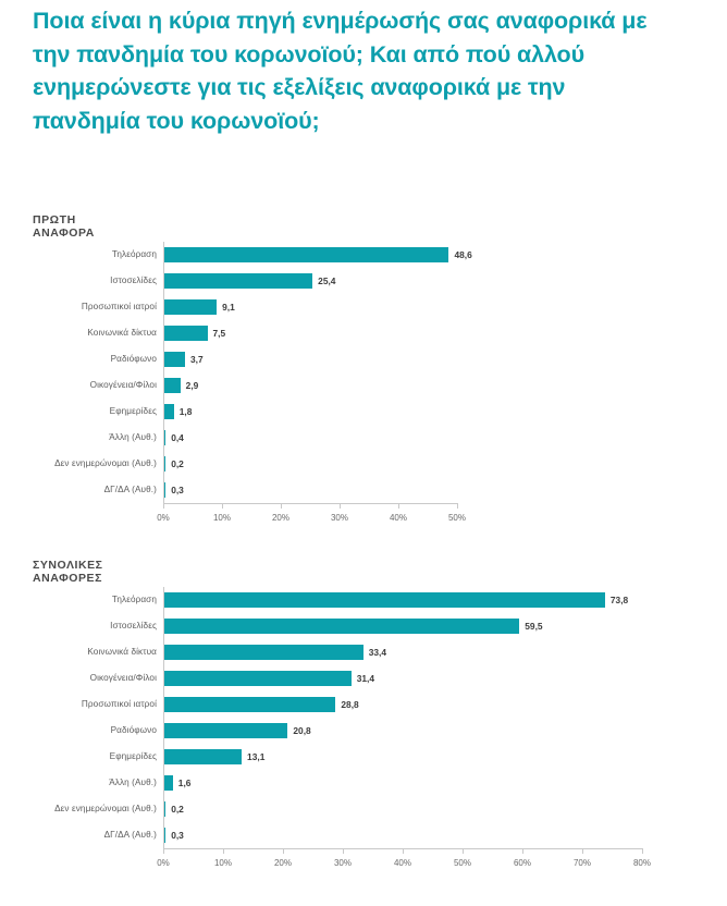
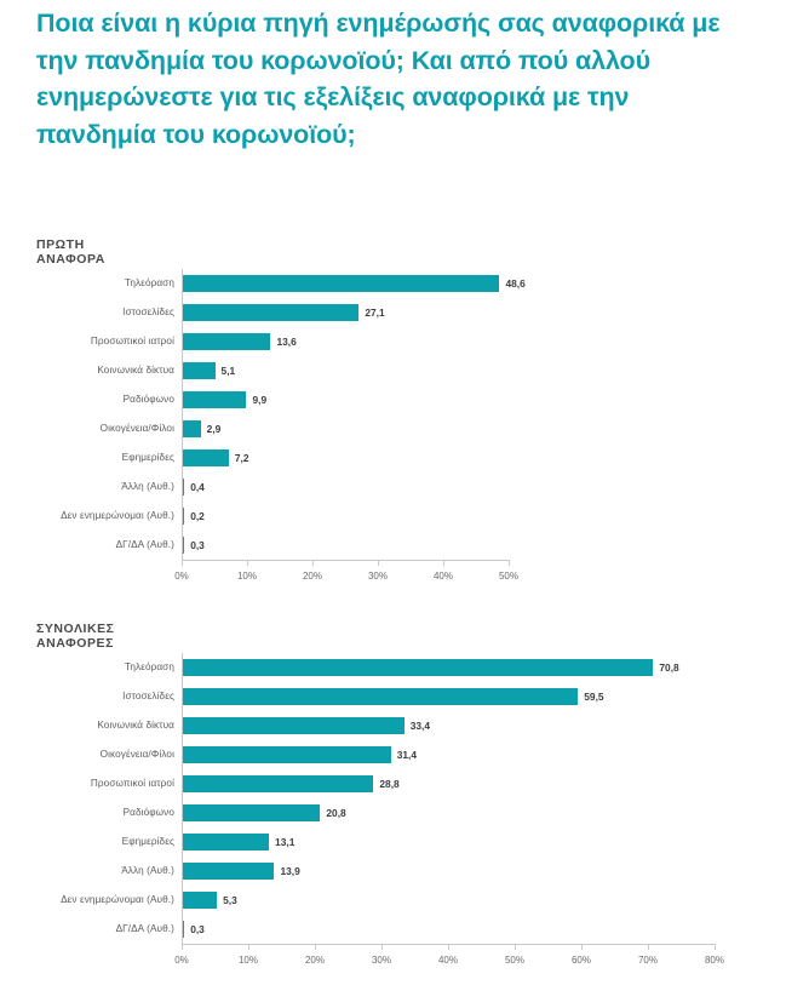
ΠΡΩΤΗ ΑΝΑΦΟΡΑ/Ιστοσελίδες: 25,4 -> 27,1
ΠΡΩΤΗ ΑΝΑΦΟΡΑ/Προσωπικοί ιατροί: 9,1 -> 13,6
ΠΡΩΤΗ ΑΝΑΦΟΡΑ/Κοινωνικά δίκτυα: 7,5 -> 5,1
ΠΡΩΤΗ ΑΝΑΦΟΡΑ/Ραδιόφωνο: 3,7 -> 9,9
ΠΡΩΤΗ ΑΝΑΦΟΡΑ/Εφημερίδες: 1,8 -> 7,2
ΣΥΝΟΛΙΚΕΣ ΑΝΑΦΟΡΕΣ/Τηλεόραση: 73,8 -> 70,8
ΣΥΝΟΛΙΚΕΣ ΑΝΑΦΟΡΕΣ/Άλλη (Αυθ.): 1,6 -> 13,9
ΣΥΝΟΛΙΚΕΣ ΑΝΑΦΟΡΕΣ/Δεν ενημερώνομαι (Αυθ.): 0,2 -> 5,3
